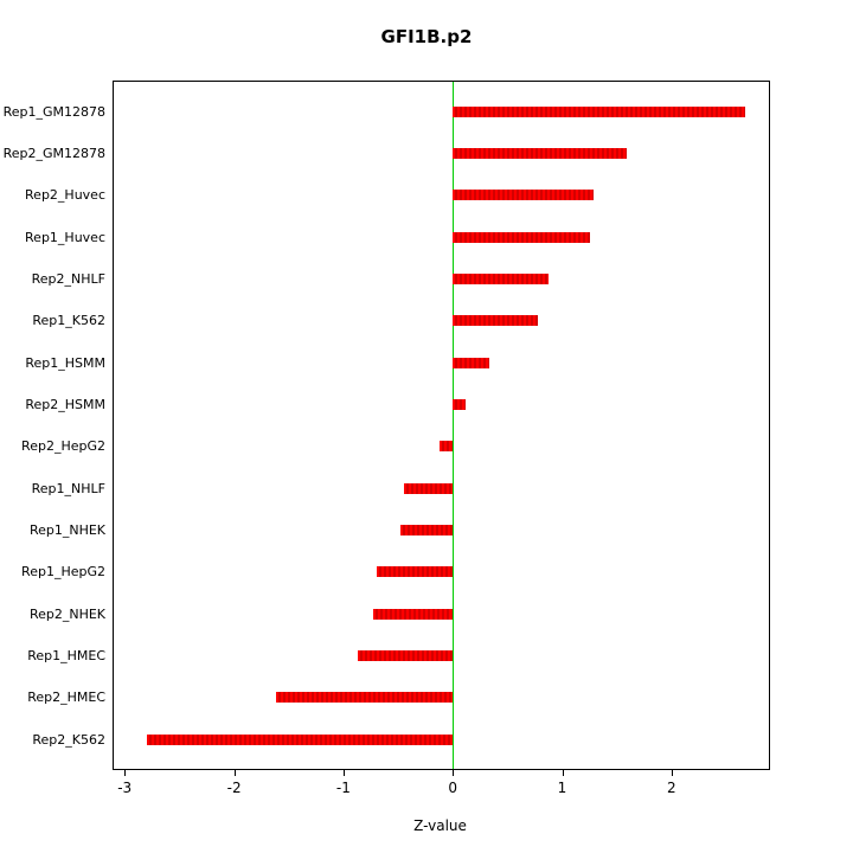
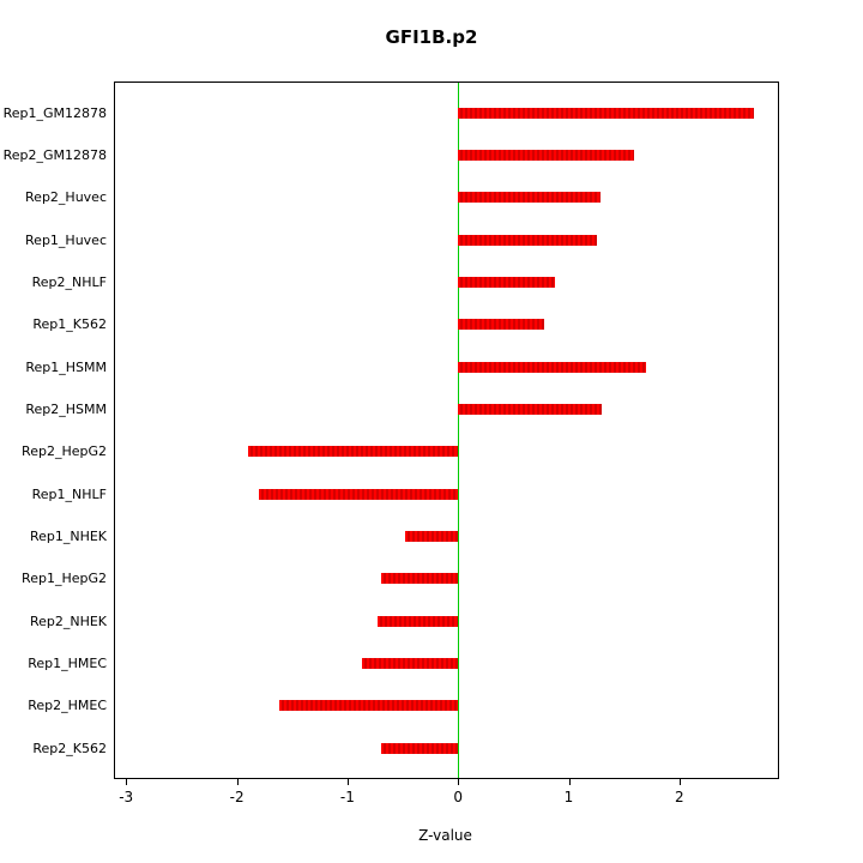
Rep1_HSMM: 0.3 -> 1.7
Rep2_HSMM: 0.1 -> 1.3
Rep2_HepG2: -0.1 -> -1.9
Rep1_NHLF: -0.5 -> -1.8
Rep2_K562: -2.8 -> -0.7
